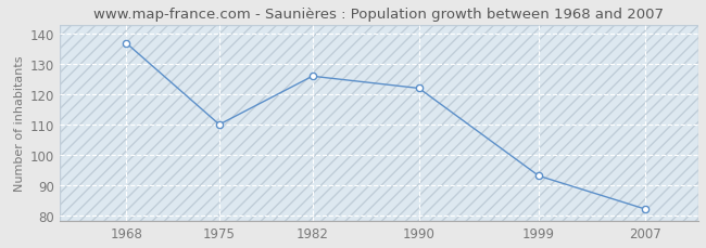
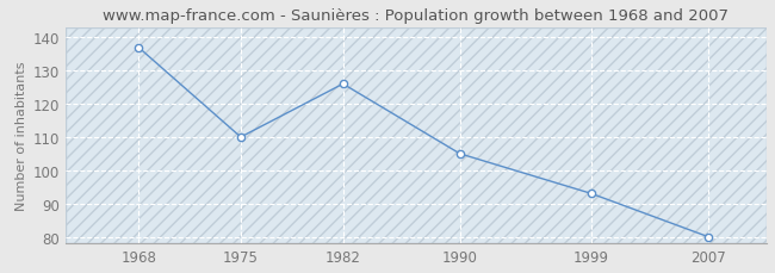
1990: 122 -> 105
2007: 82 -> 80
